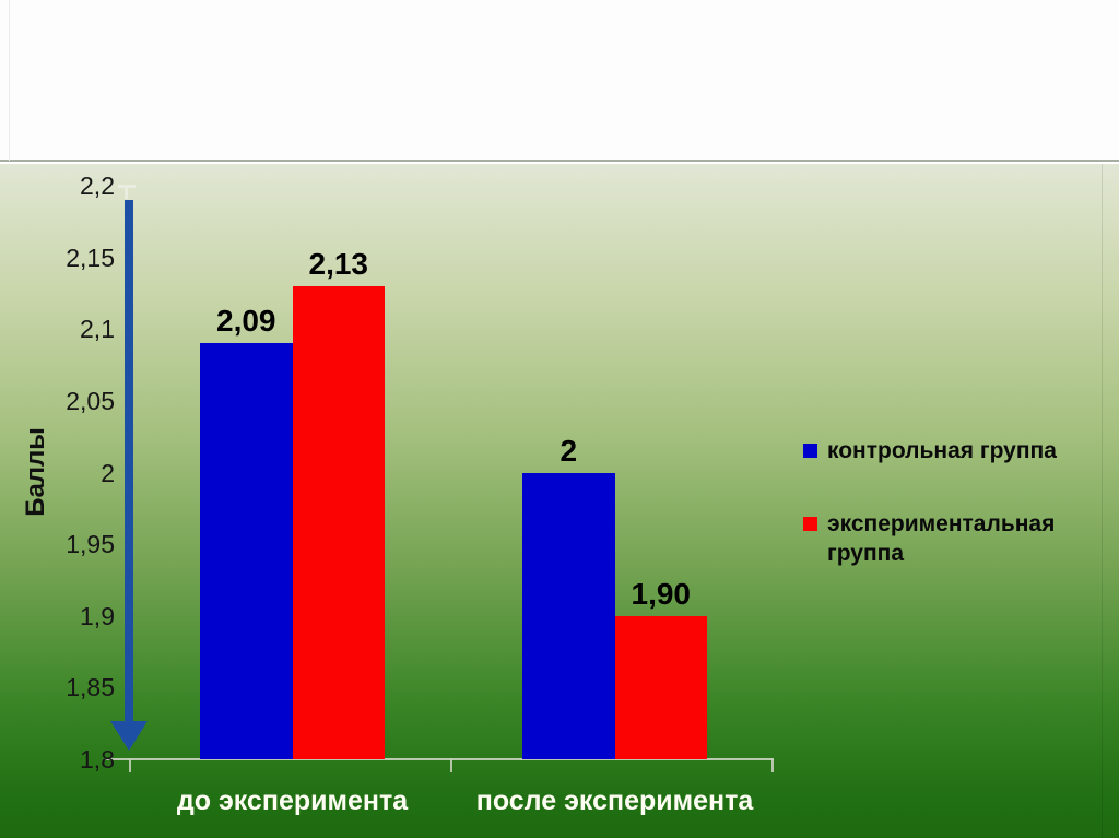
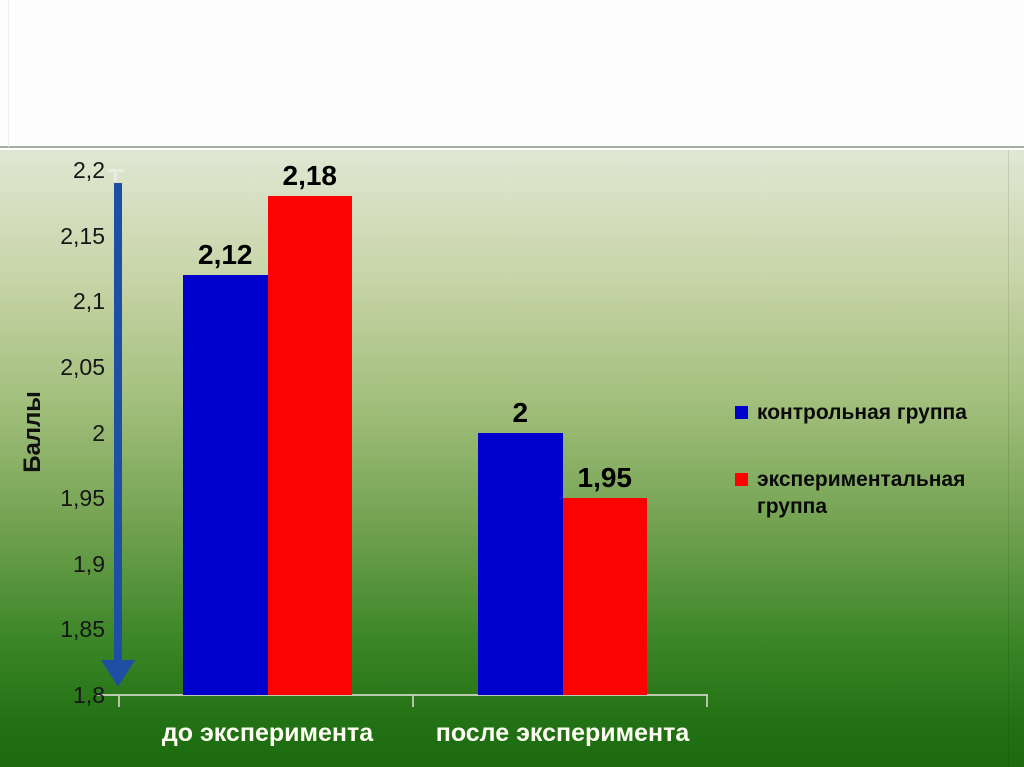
контрольная группа/до эксперимента: 2,09 -> 2,12
экспериментальная группа/до эксперимента: 2,13 -> 2,18
экспериментальная группа/после эксперимента: 1,90 -> 1,95
